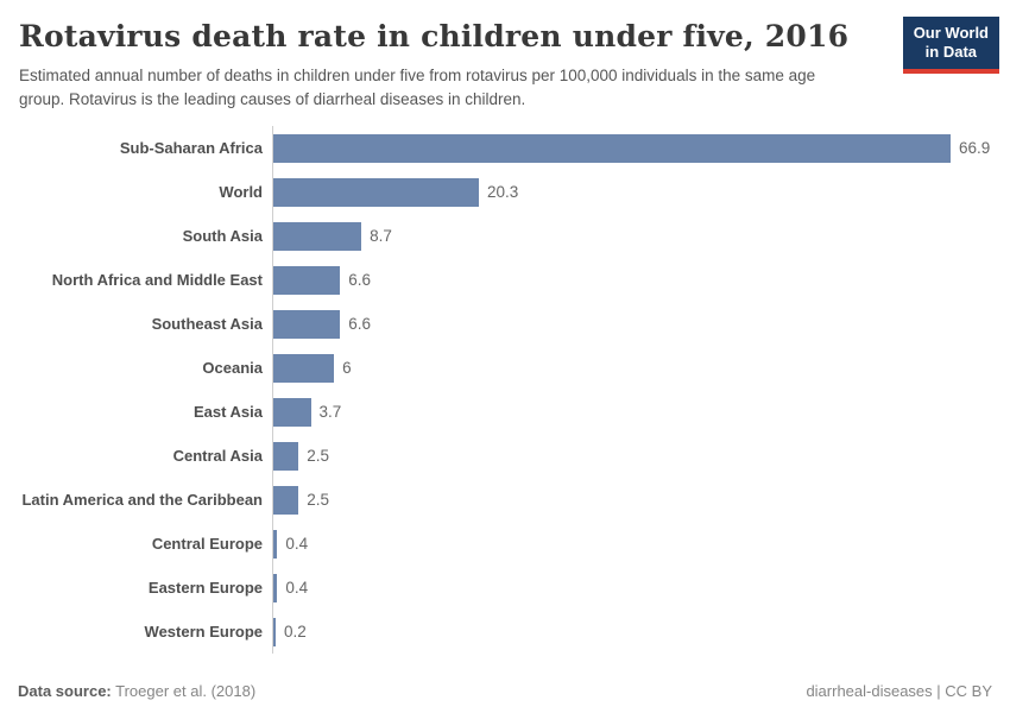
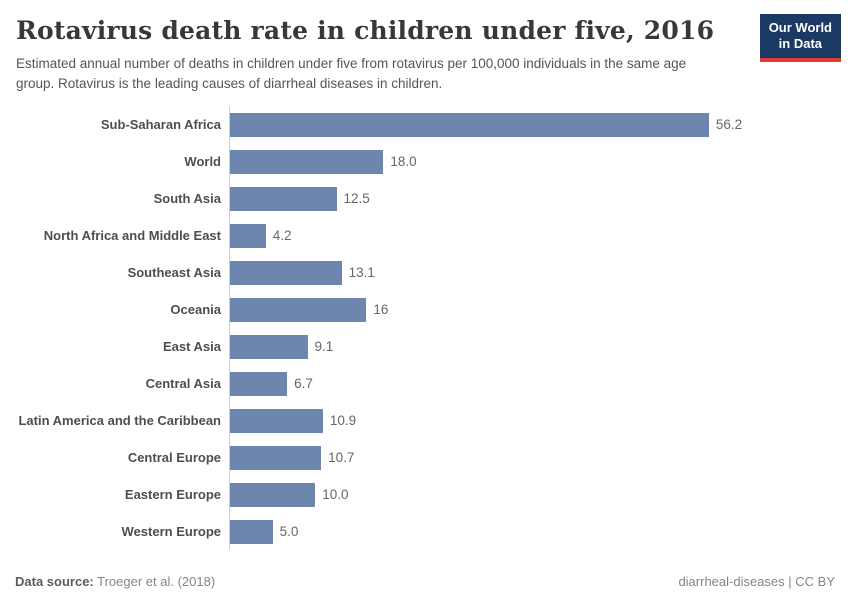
Sub-Saharan Africa: 66.9 -> 56.2
World: 20.3 -> 18.0
South Asia: 8.7 -> 12.5
North Africa and Middle East: 6.6 -> 4.2
Southeast Asia: 6.6 -> 13.1
Oceania: 6 -> 16
East Asia: 3.7 -> 9.1
Central Asia: 2.5 -> 6.7
Latin America and the Caribbean: 2.5 -> 10.9
Central Europe: 0.4 -> 10.7
Eastern Europe: 0.4 -> 10.0
Western Europe: 0.2 -> 5.0
